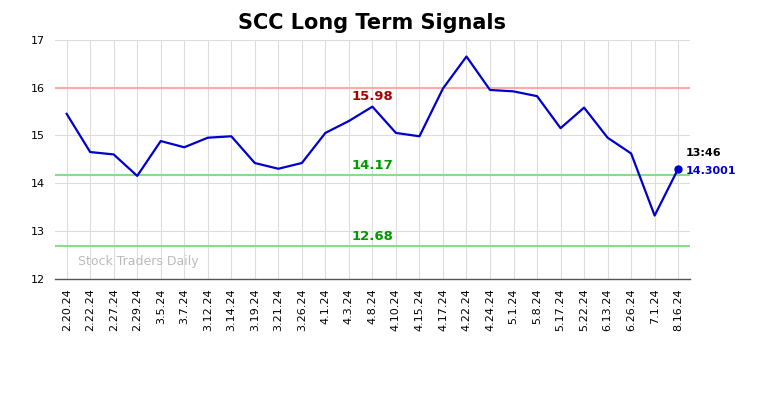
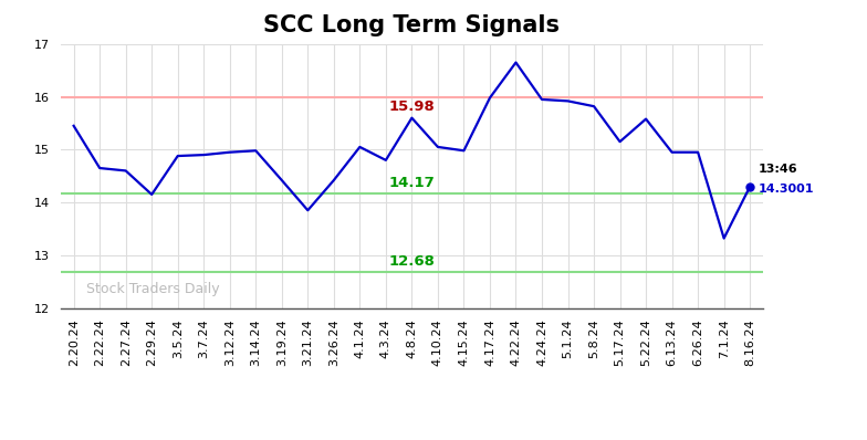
3.7.24: 14.75 -> 14.90
3.21.24: 14.30 -> 13.85
4.3.24: 15.30 -> 14.80
6.26.24: 14.62 -> 14.95
